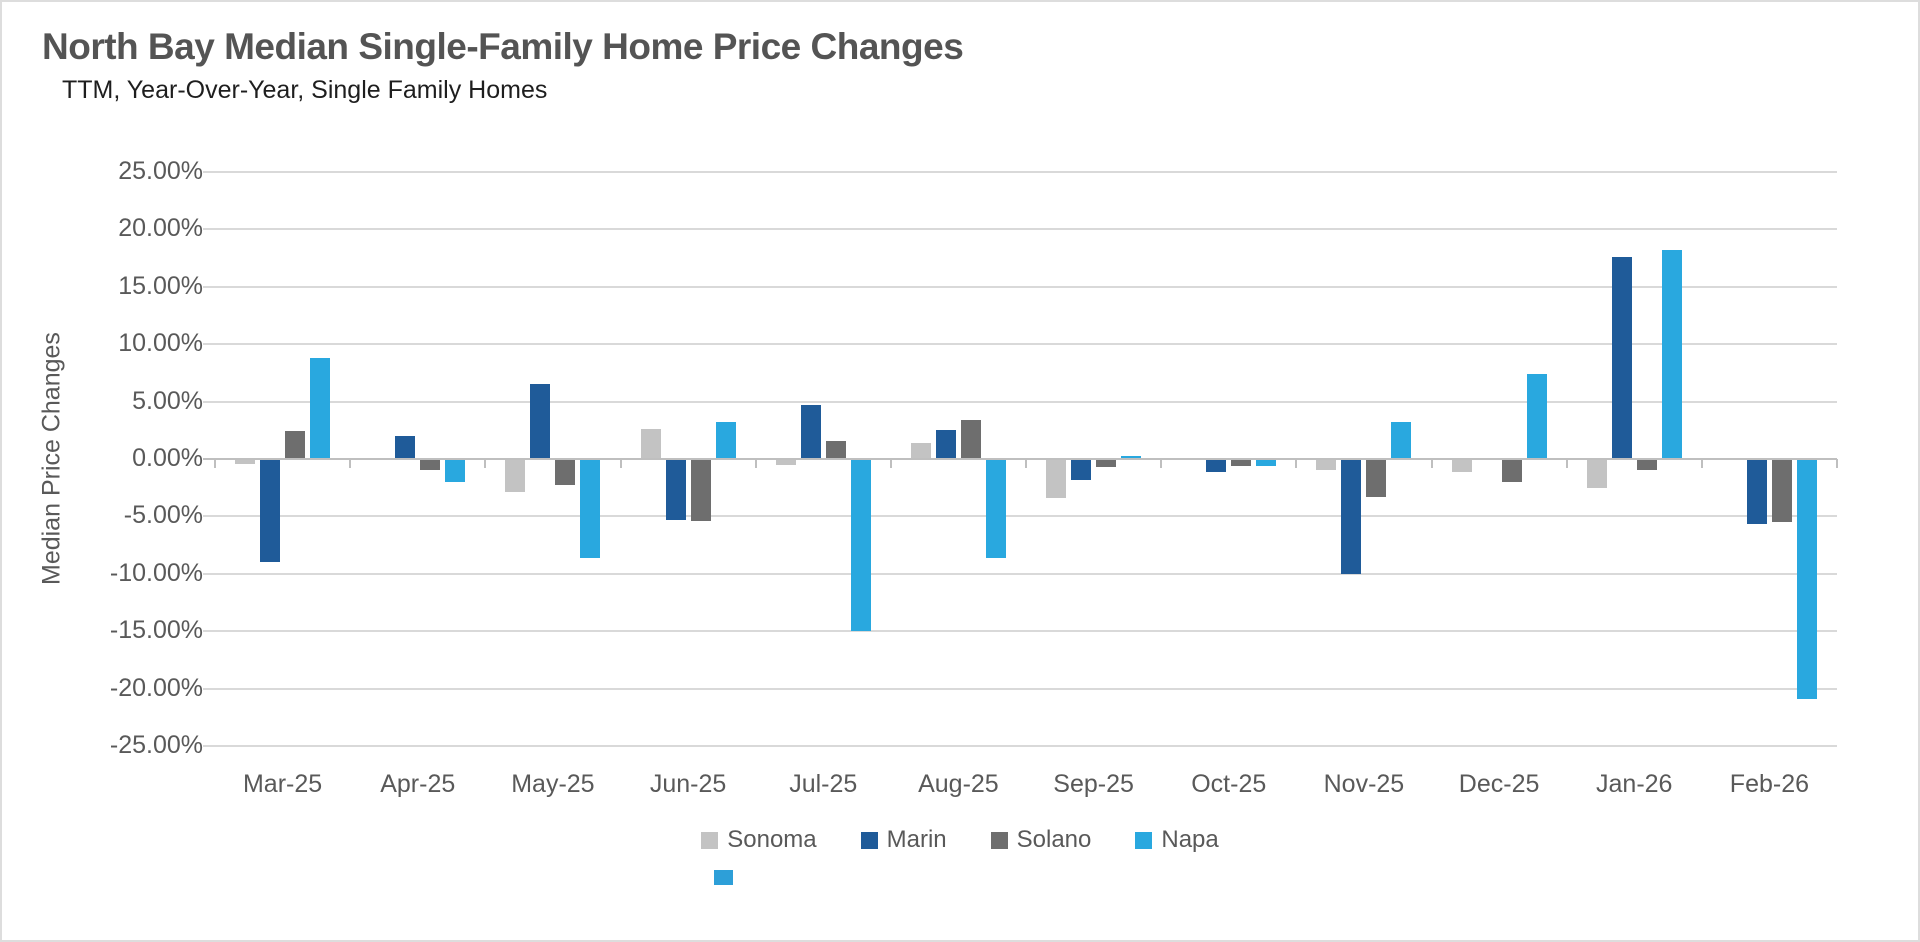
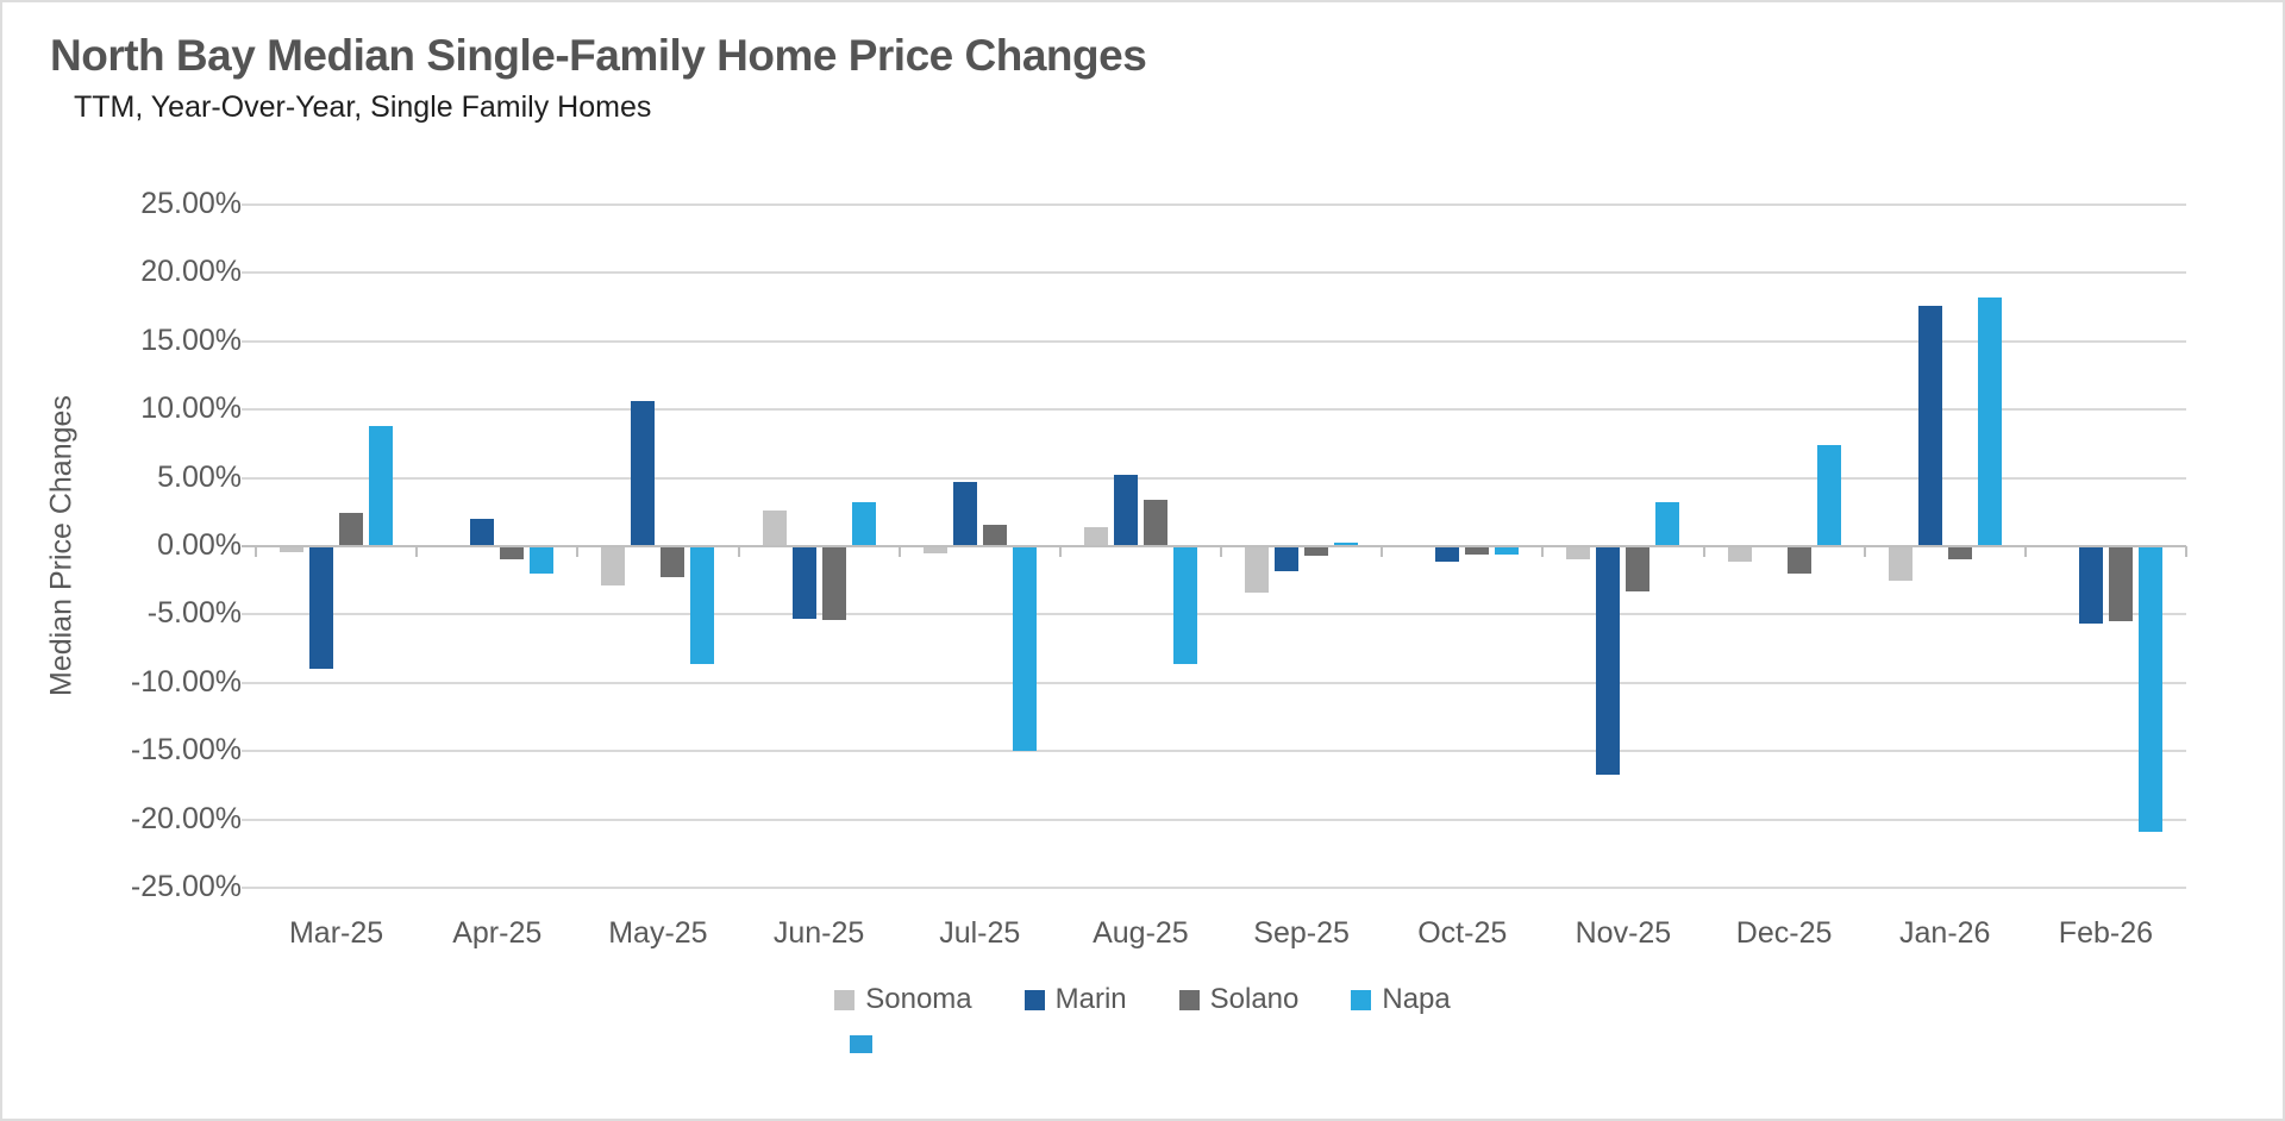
Marin/May-25: 6.5% -> 10.6%
Marin/Aug-25: 2.5% -> 5.2%
Marin/Nov-25: -10.0% -> -16.7%
